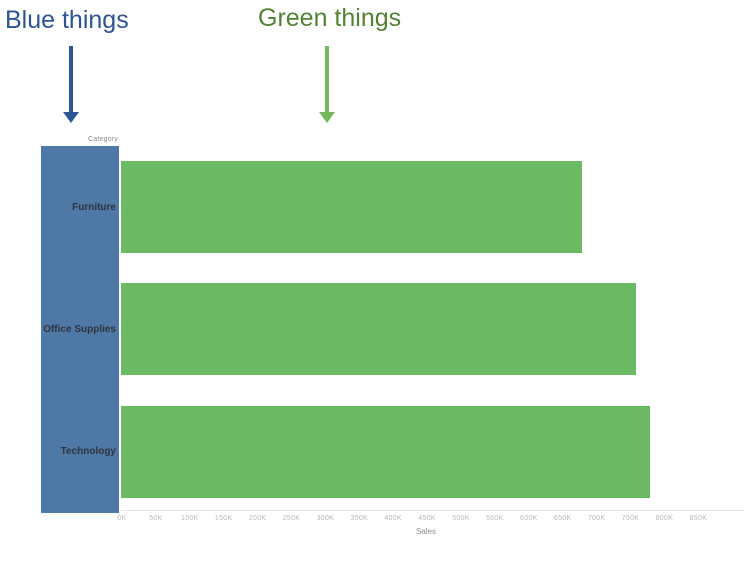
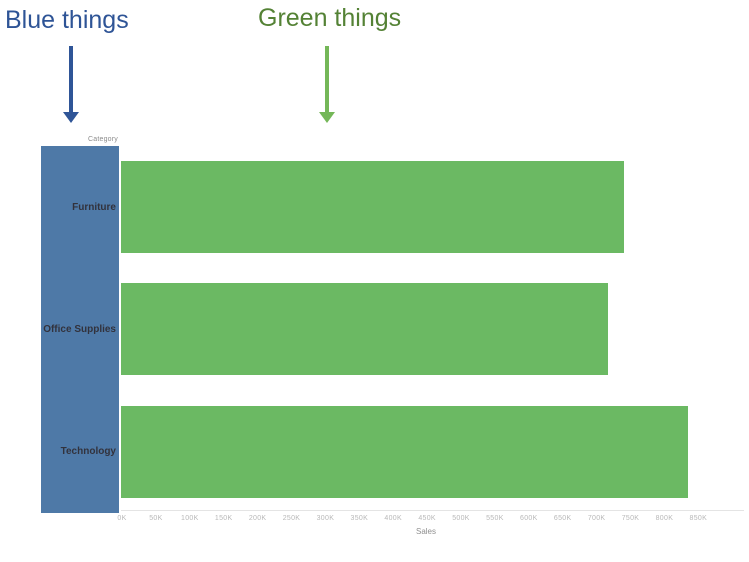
Furniture: 680K -> 740K
Office Supplies: 760K -> 720K
Technology: 780K -> 840K
